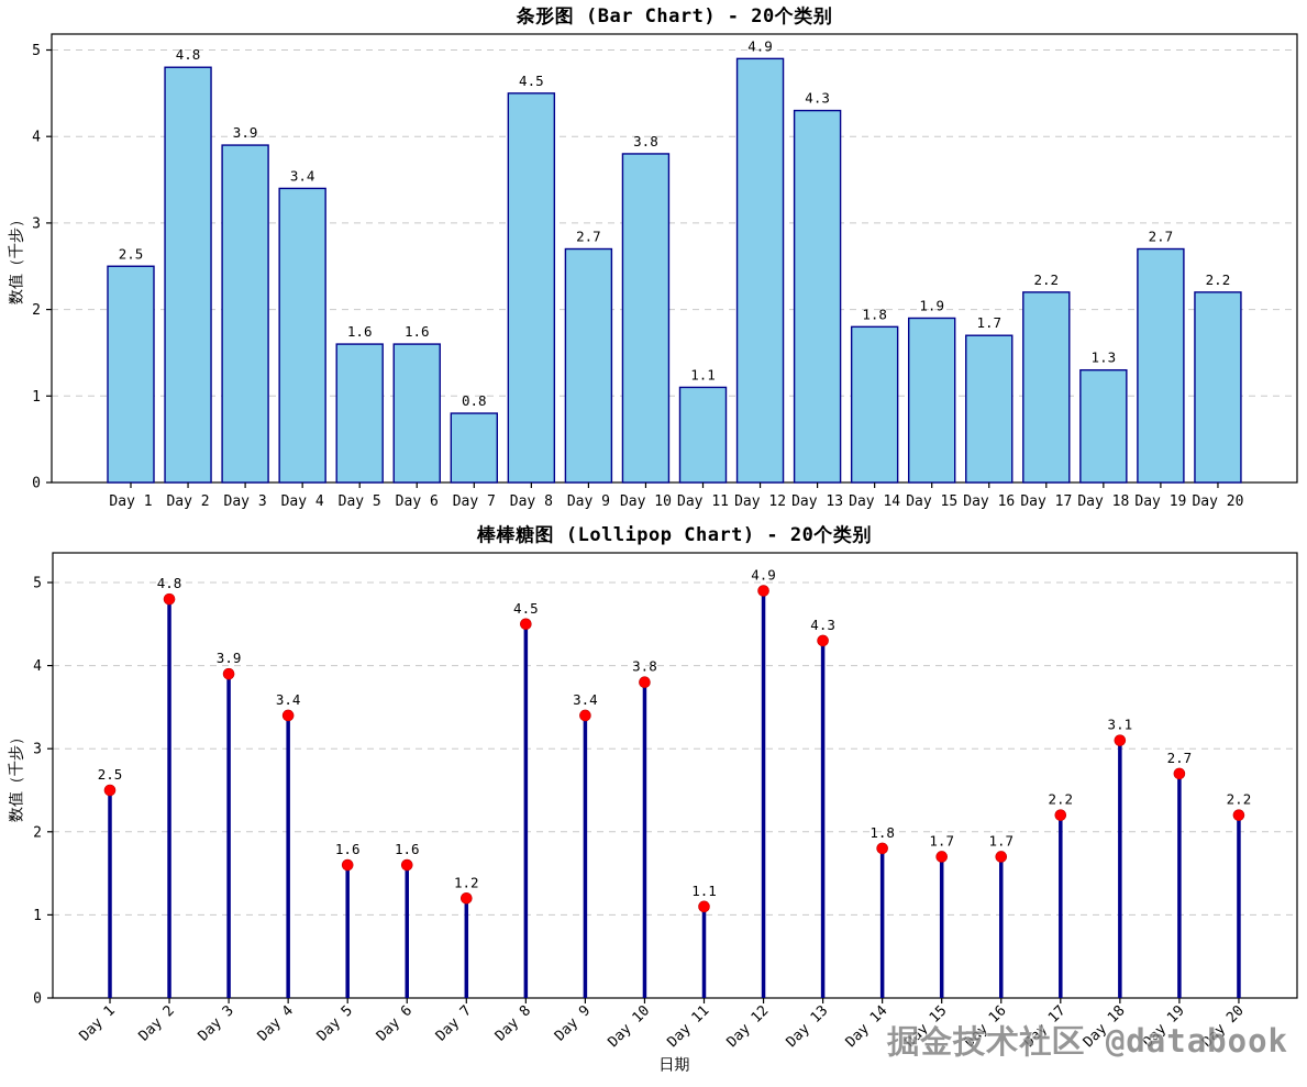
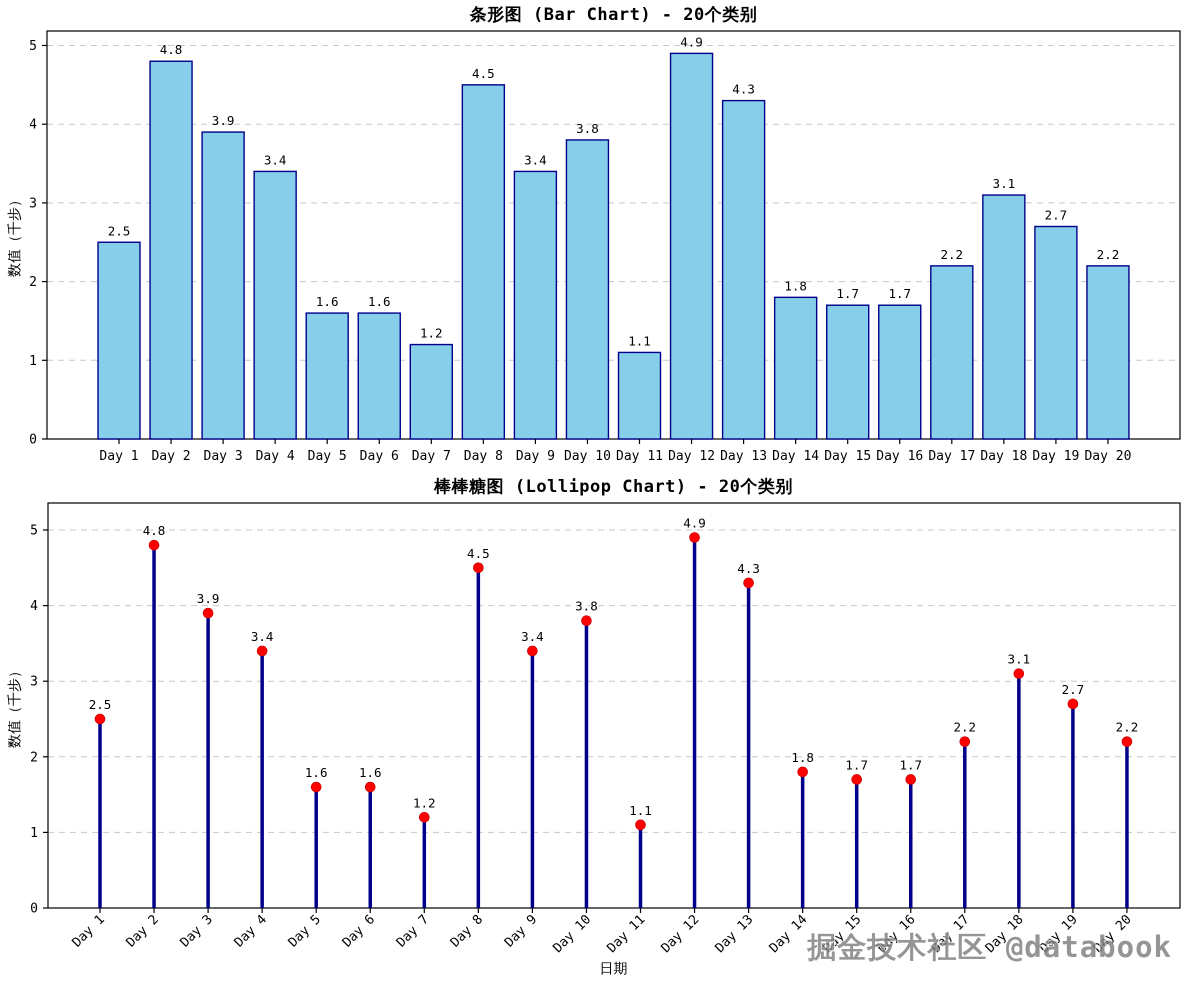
条形图 (Bar Chart) - 20个类别/Day 7: 0.8 -> 1.2
条形图 (Bar Chart) - 20个类别/Day 9: 2.7 -> 3.4
条形图 (Bar Chart) - 20个类别/Day 15: 1.9 -> 1.7
条形图 (Bar Chart) - 20个类别/Day 18: 1.3 -> 3.1
